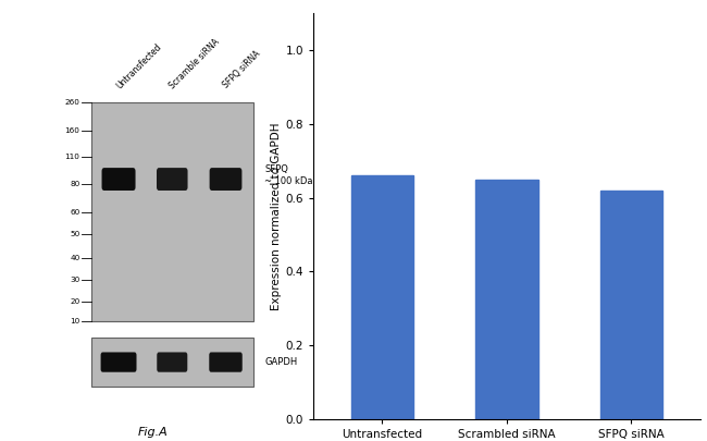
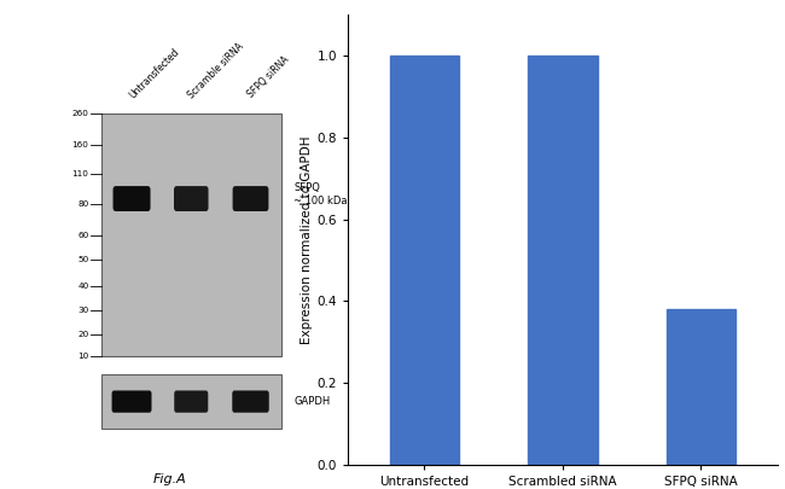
Untransfected: 0.66 -> 1.00
Scrambled siRNA: 0.65 -> 1.00
SFPQ siRNA: 0.62 -> 0.38
